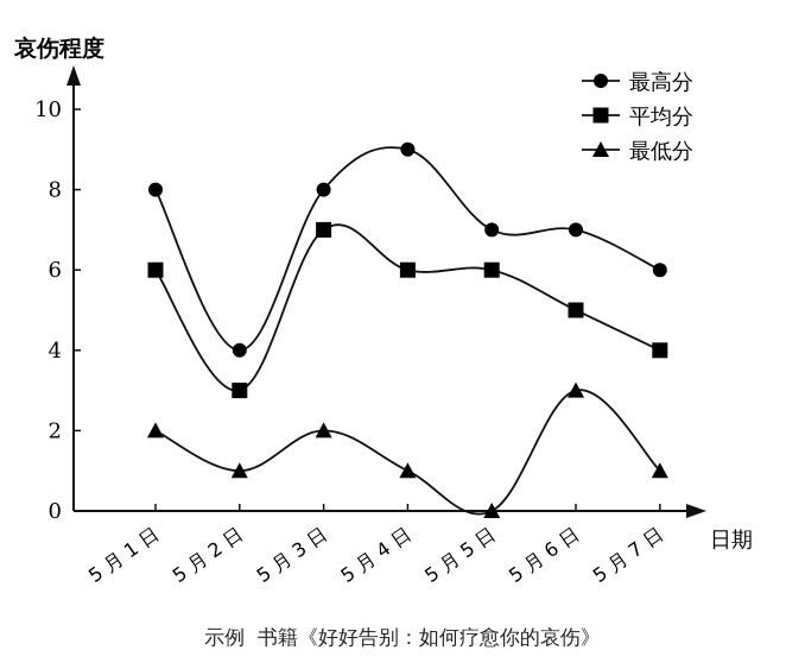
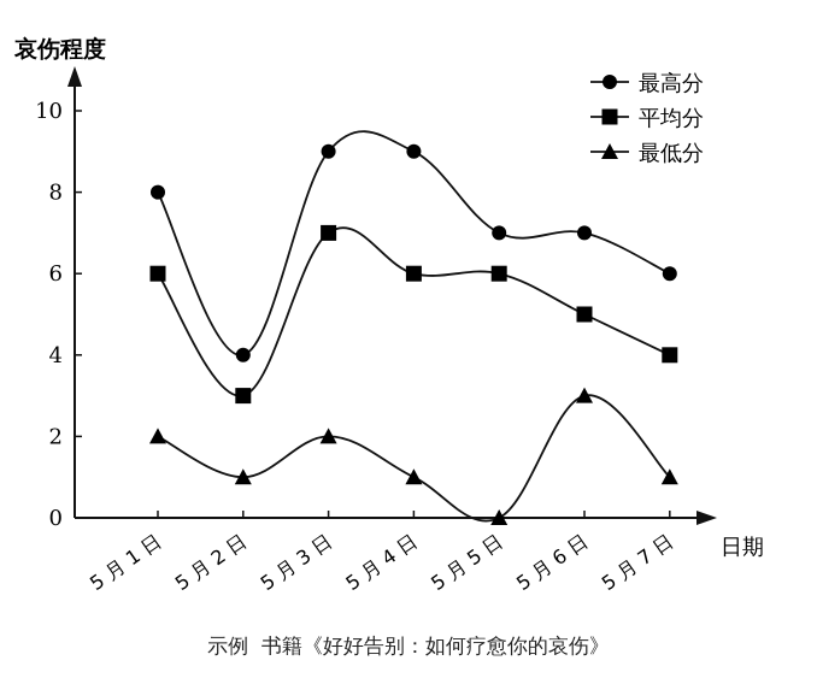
最高分/5月3日: 8 -> 9
